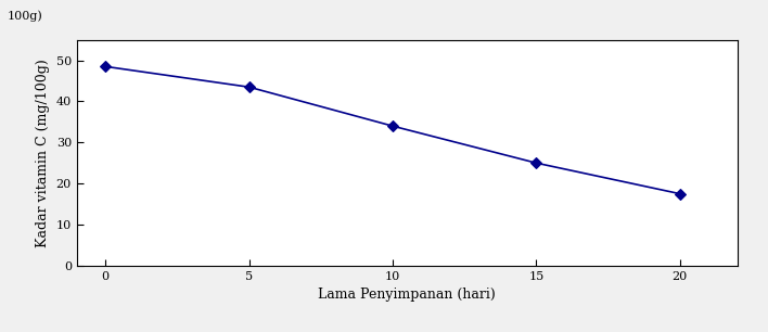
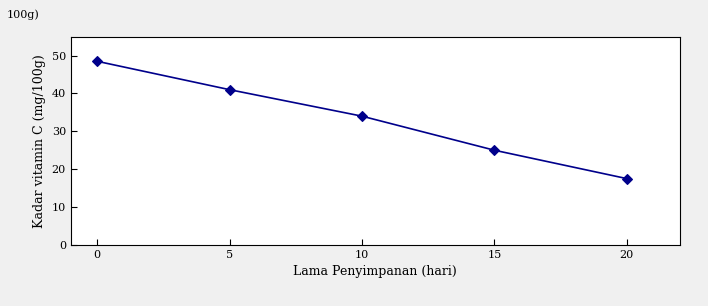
5: 43.5 -> 41.0
